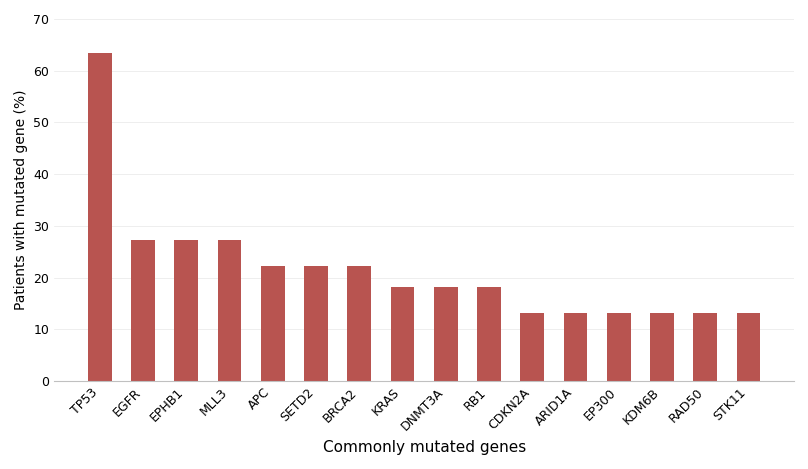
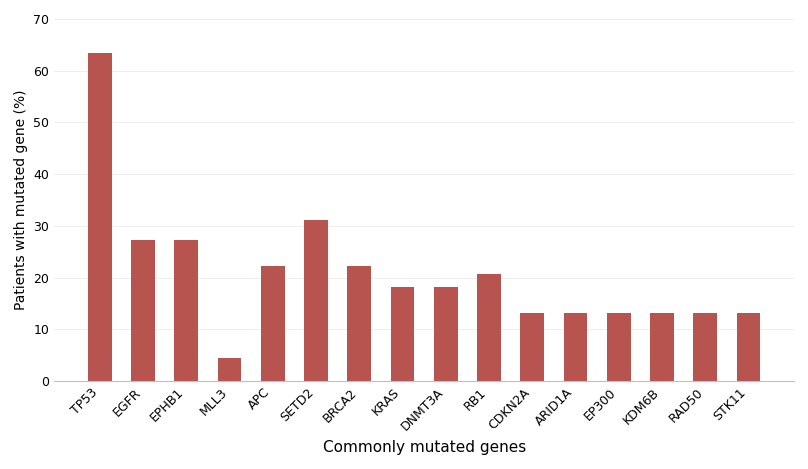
MLL3: 27.2 -> 4.4
SETD2: 22.2 -> 31.2
RB1: 18.2 -> 20.6
